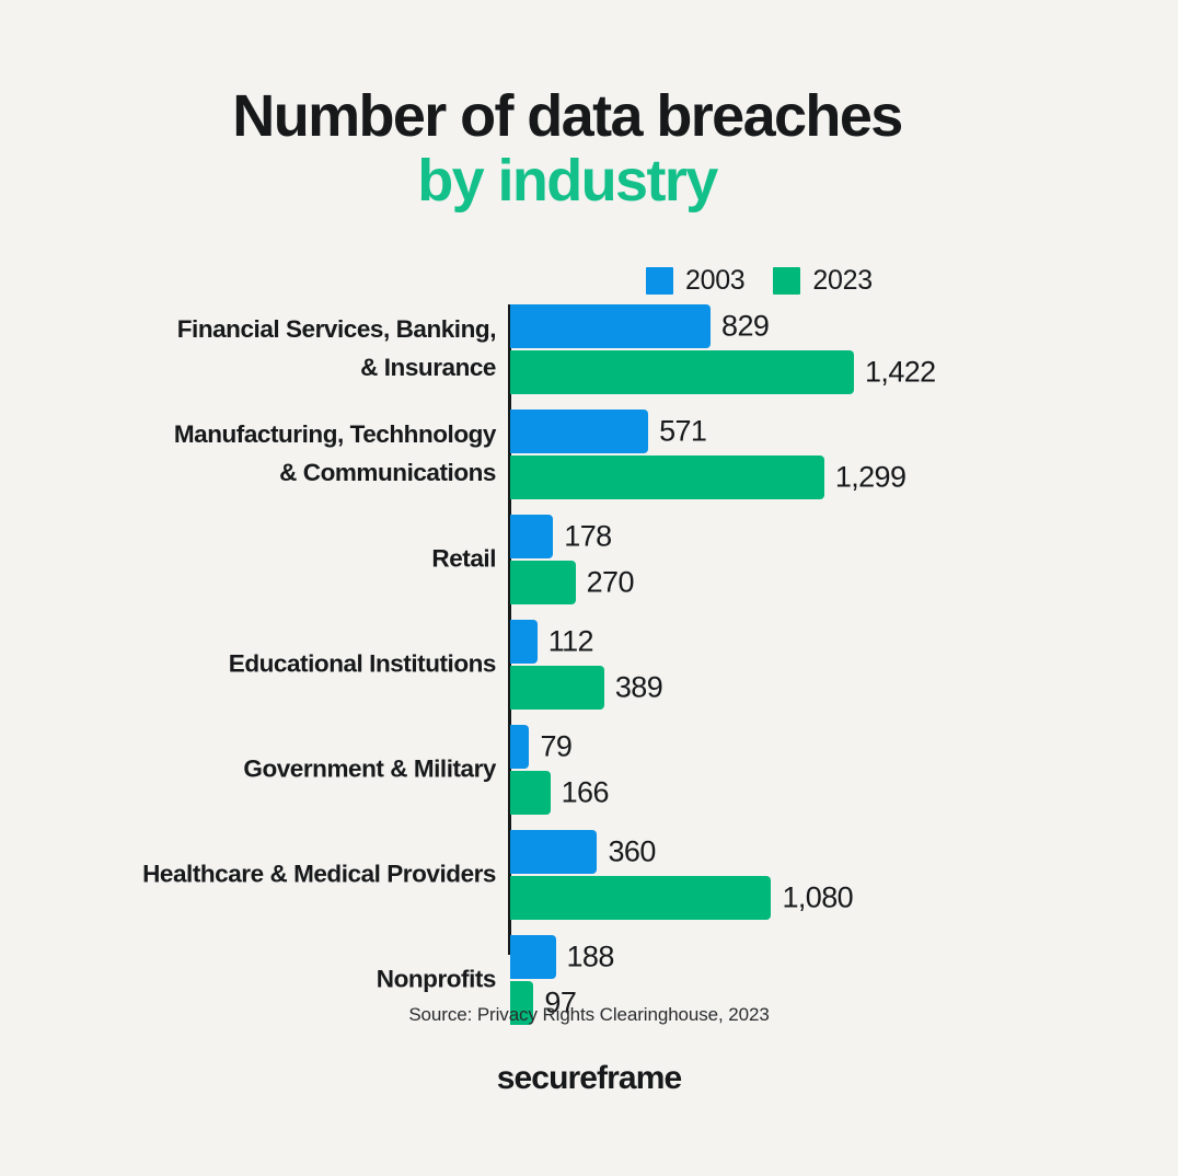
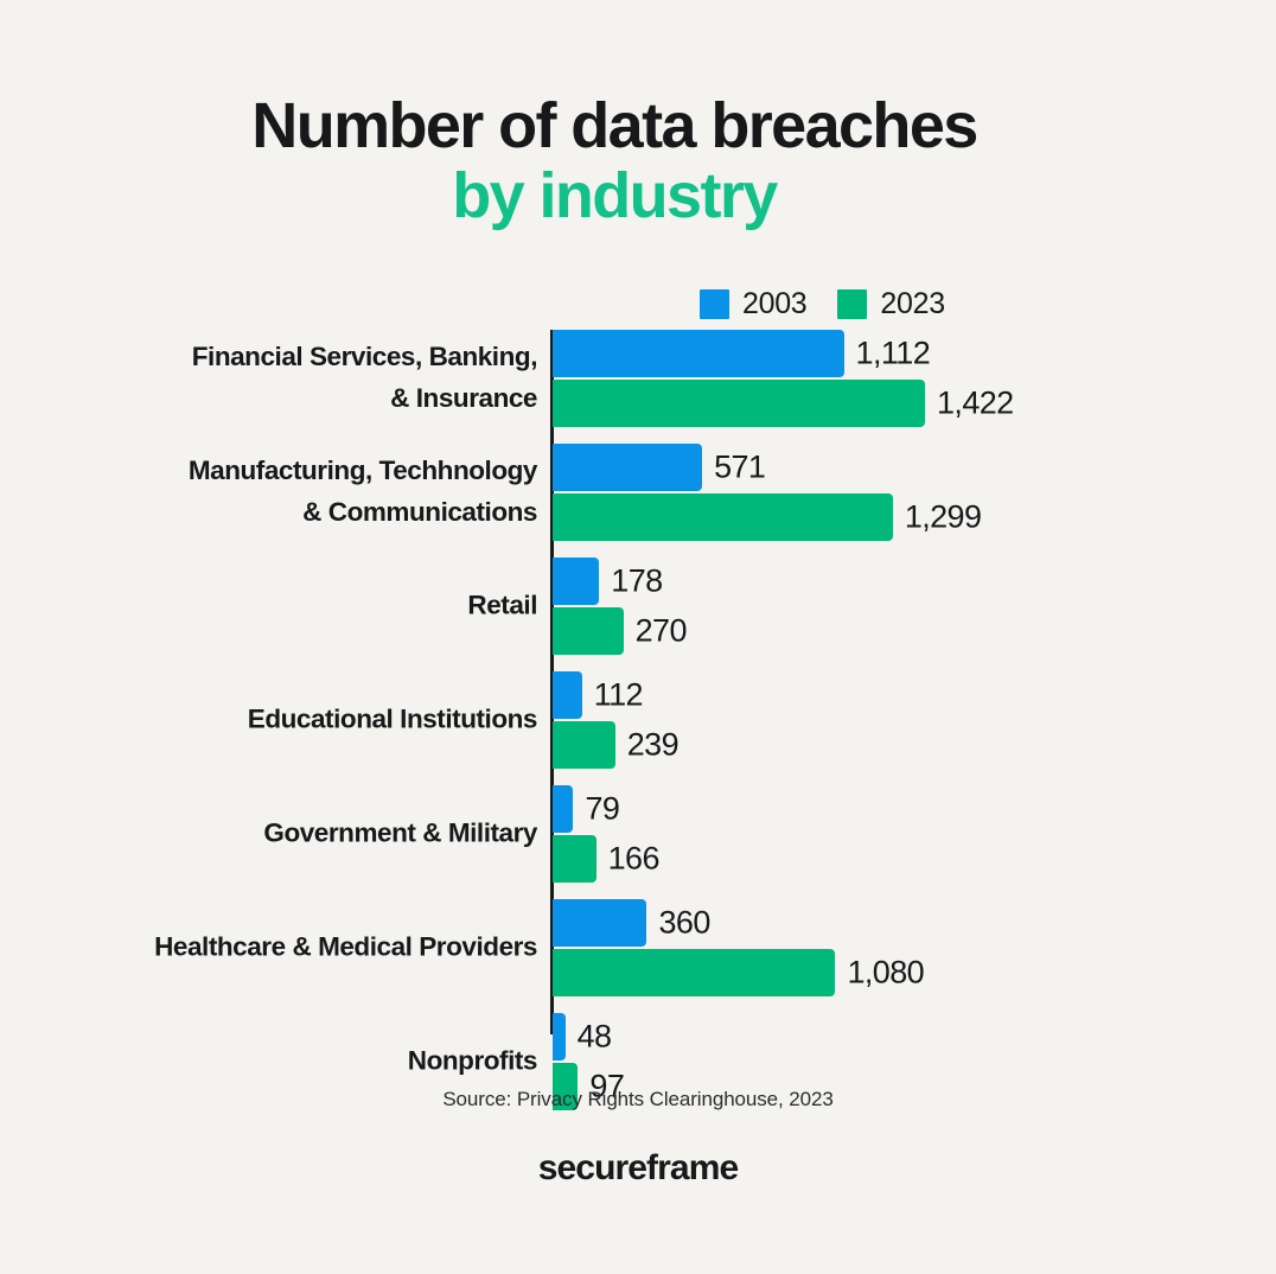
2003/Financial Services, Banking, & Insurance: 829 -> 1,112
2023/Educational Institutions: 389 -> 239
2003/Nonprofits: 188 -> 48
